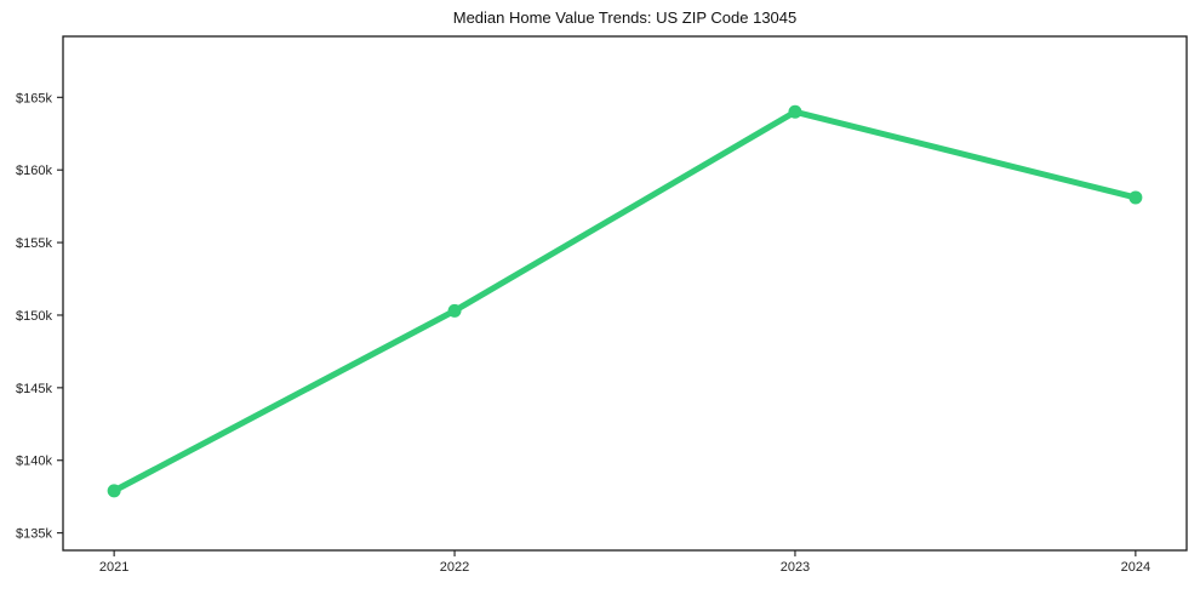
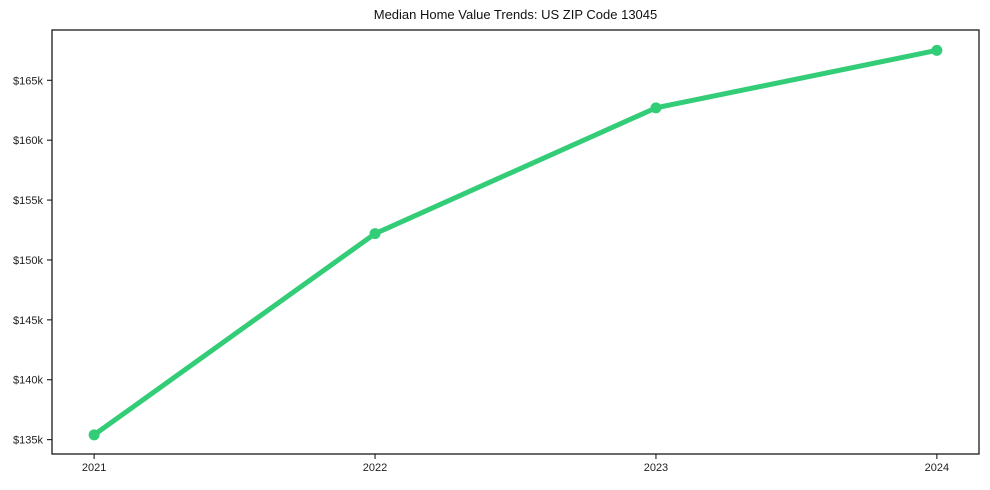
2021: $137.9k -> $135.4k
2022: $150.3k -> $152.2k
2023: $164.0k -> $162.7k
2024: $158.1k -> $167.5k
